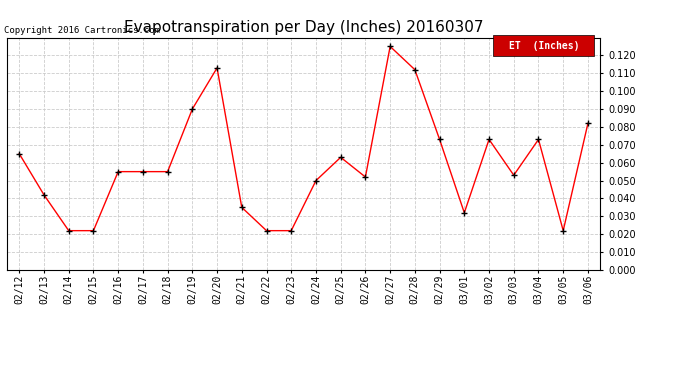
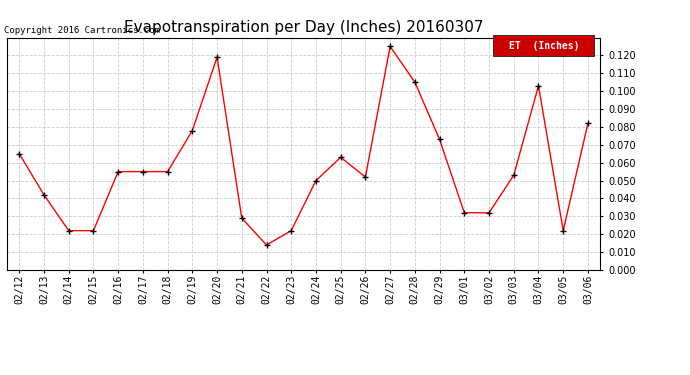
02/19: 0.090 -> 0.078
02/20: 0.113 -> 0.119
02/21: 0.035 -> 0.029
02/22: 0.022 -> 0.014
02/28: 0.112 -> 0.105
03/02: 0.073 -> 0.032
03/04: 0.073 -> 0.103
